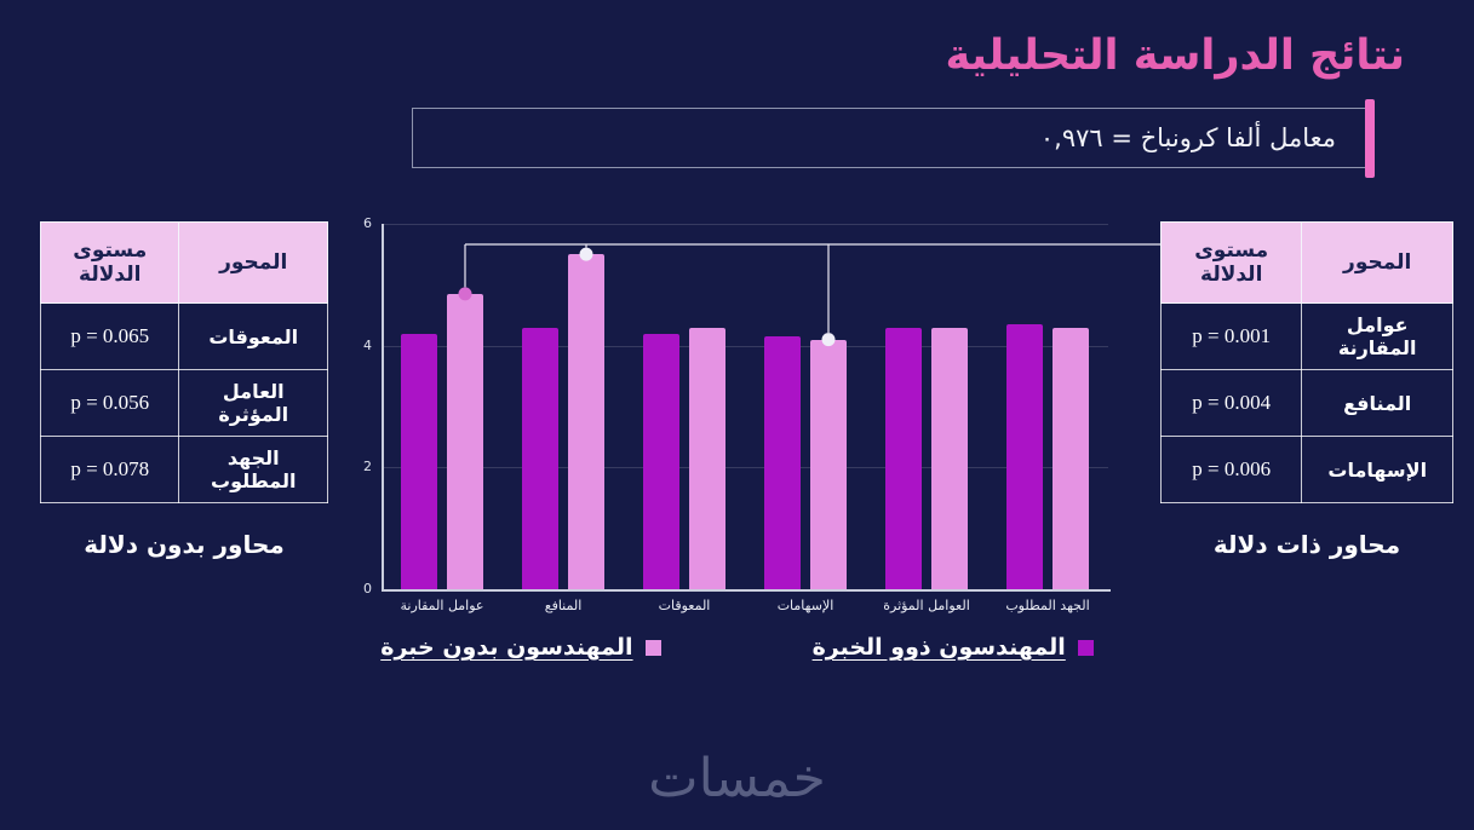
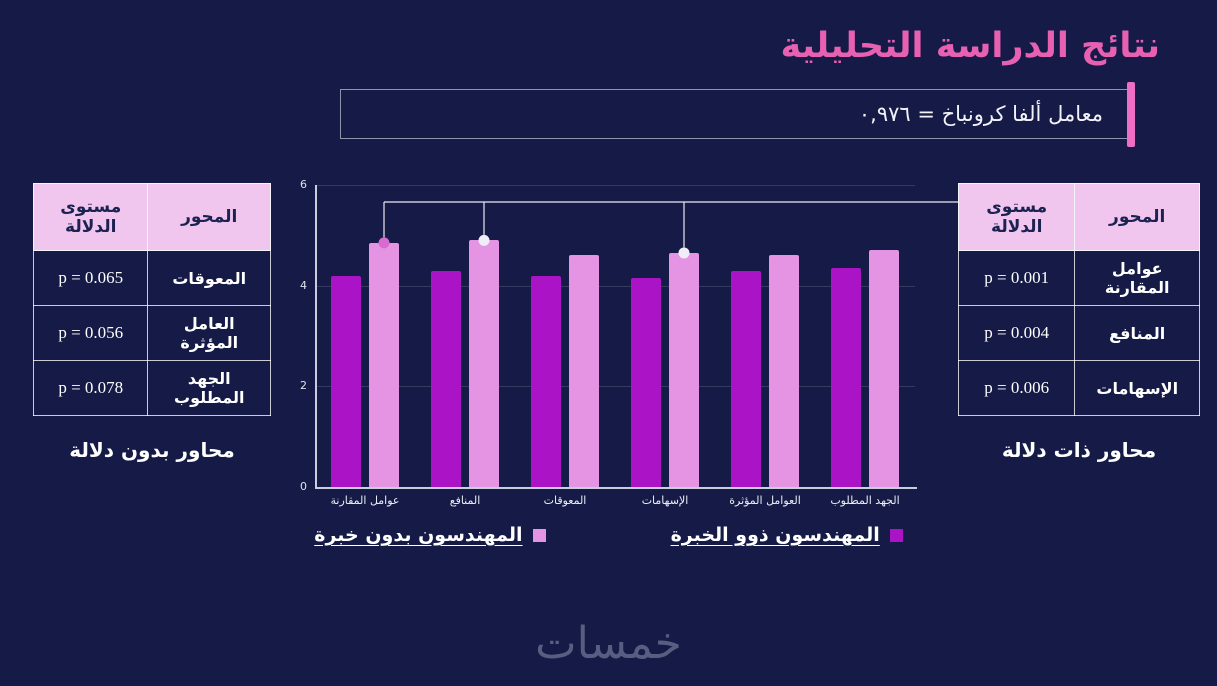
المهندسون بدون خبرة/المنافع: 5.5 -> 4.9
المهندسون بدون خبرة/المعوقات: 4.3 -> 4.6
المهندسون بدون خبرة/الإسهامات: 4.1 -> 4.7
المهندسون بدون خبرة/العوامل المؤثرة: 4.3 -> 4.6
المهندسون بدون خبرة/الجهد المطلوب: 4.3 -> 4.7
